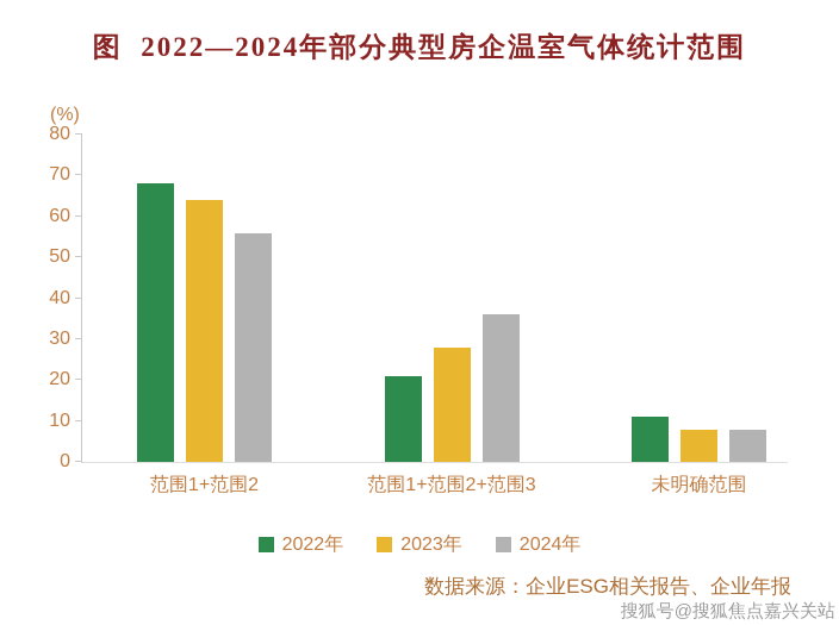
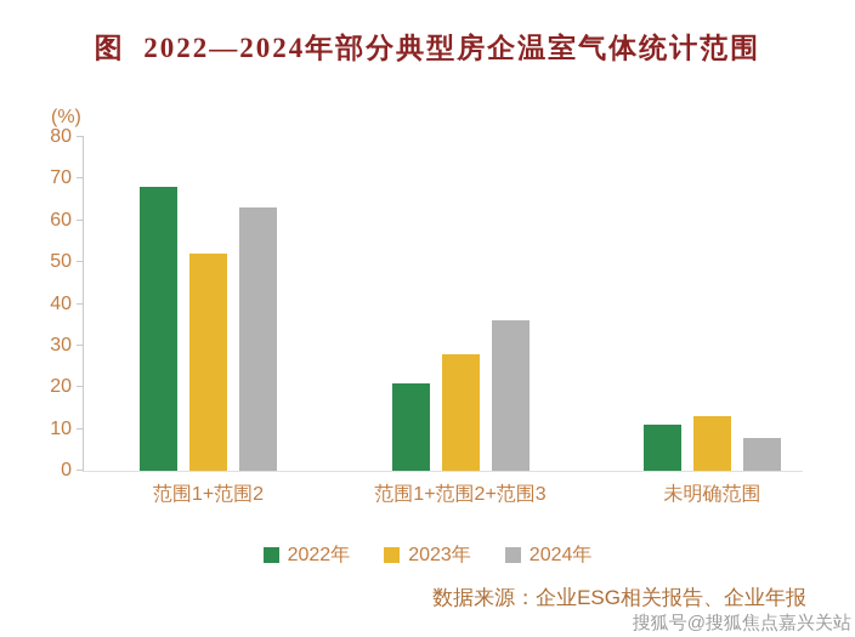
2023年/范围1+范围2: 64 -> 52
2024年/范围1+范围2: 56 -> 63
2023年/未明确范围: 8 -> 13
